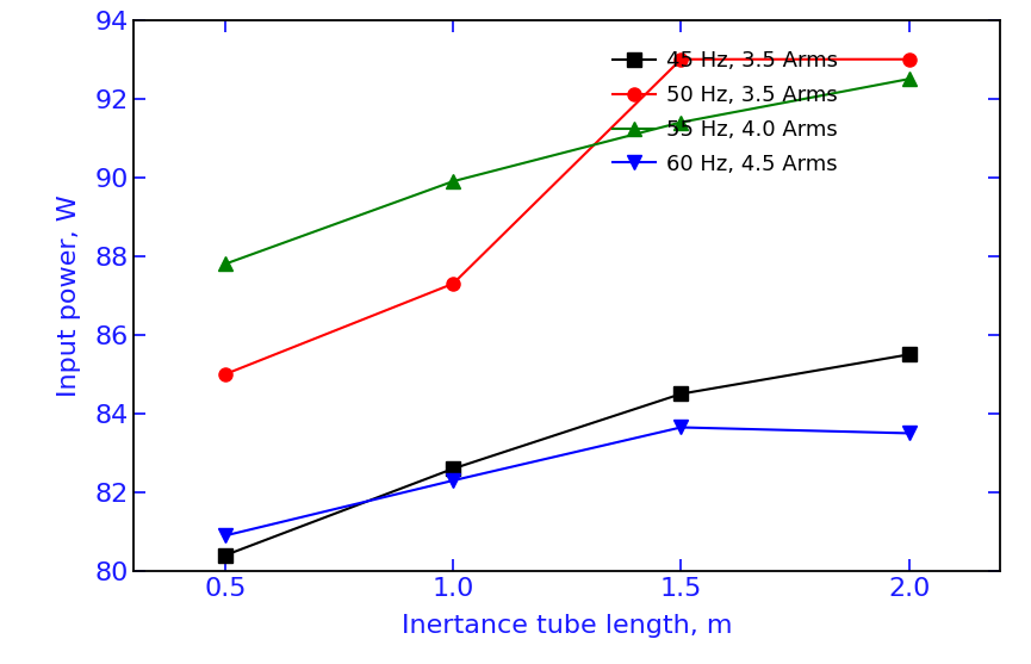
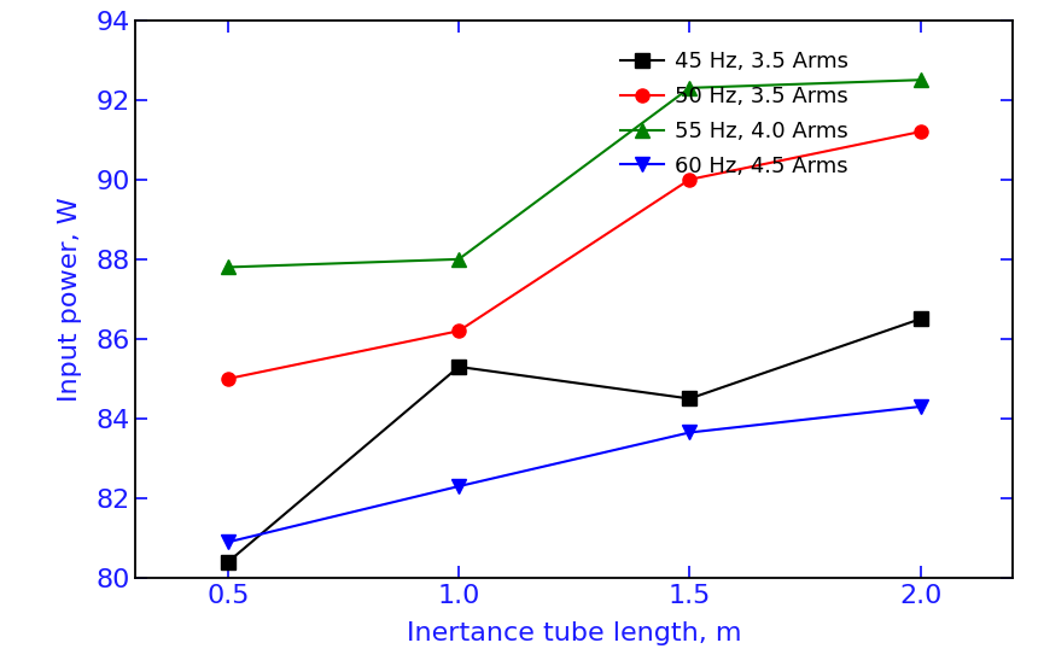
45 Hz, 3.5 Arms/1.0: 82.6 -> 85.3
50 Hz, 3.5 Arms/1.0: 87.3 -> 86.2
55 Hz, 4.0 Arms/1.0: 89.9 -> 88.0
50 Hz, 3.5 Arms/1.5: 93.0 -> 90.0
55 Hz, 4.0 Arms/1.5: 91.4 -> 92.3
45 Hz, 3.5 Arms/2.0: 85.5 -> 86.5
50 Hz, 3.5 Arms/2.0: 93.0 -> 91.2
60 Hz, 4.5 Arms/2.0: 83.50 -> 84.30
